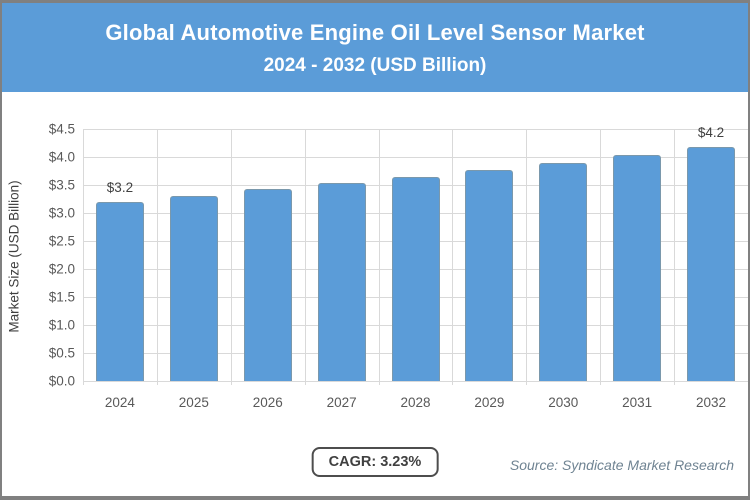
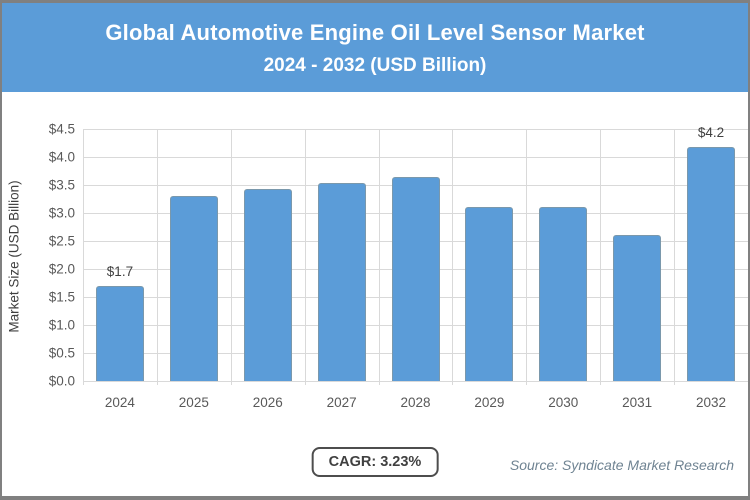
2024: $3.2 -> $1.7
2029: $3.8 -> $3.1
2030: $3.9 -> $3.1
2031: $4.0 -> $2.6
